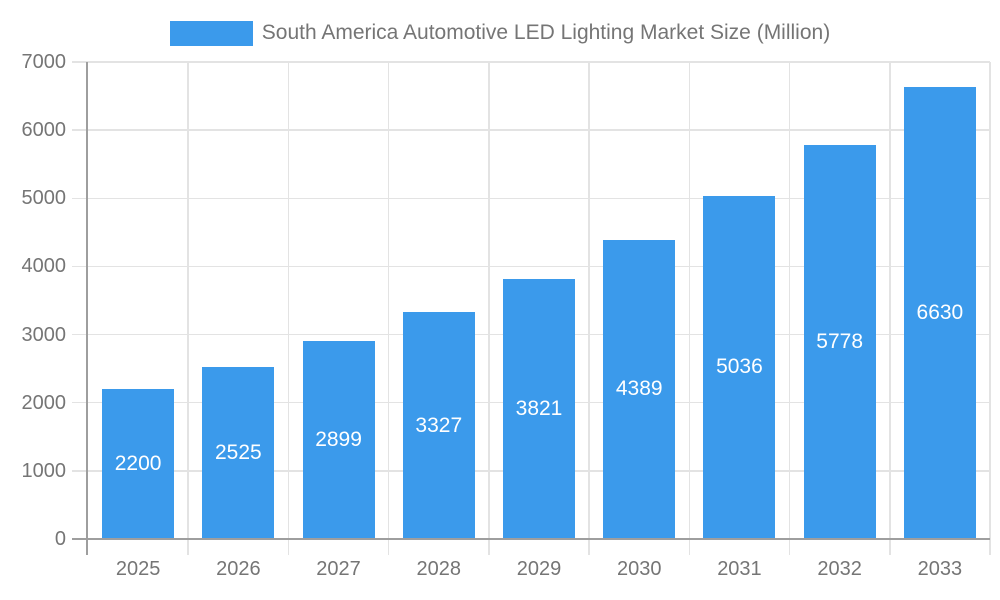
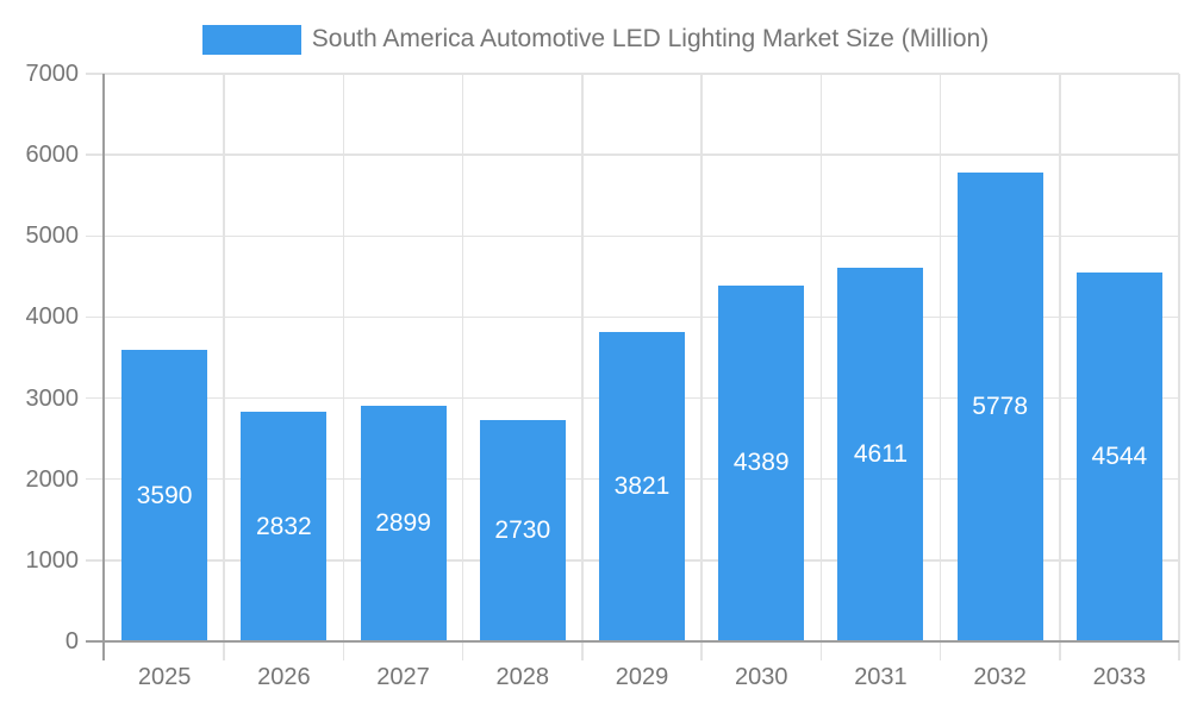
2025: 2200 -> 3590
2026: 2525 -> 2832
2028: 3327 -> 2730
2031: 5036 -> 4611
2033: 6630 -> 4544
